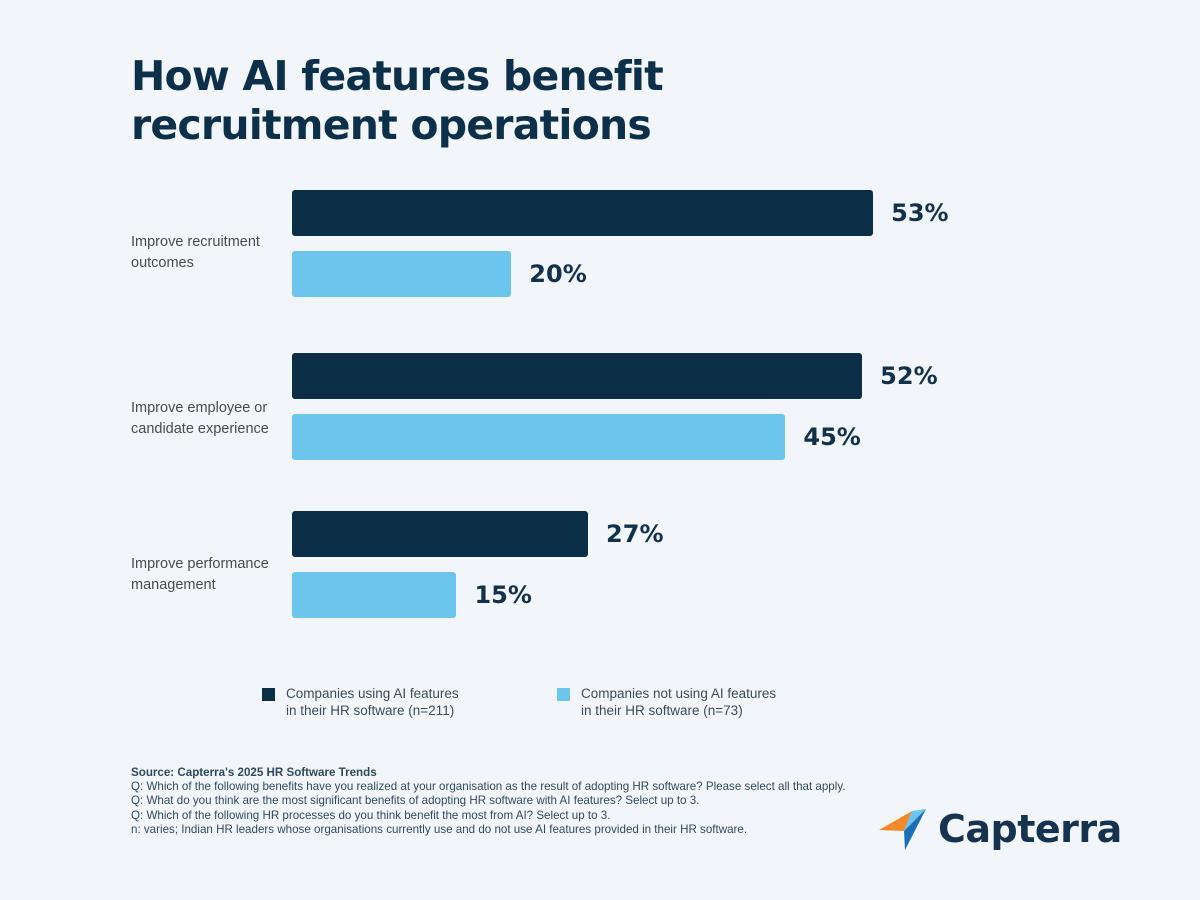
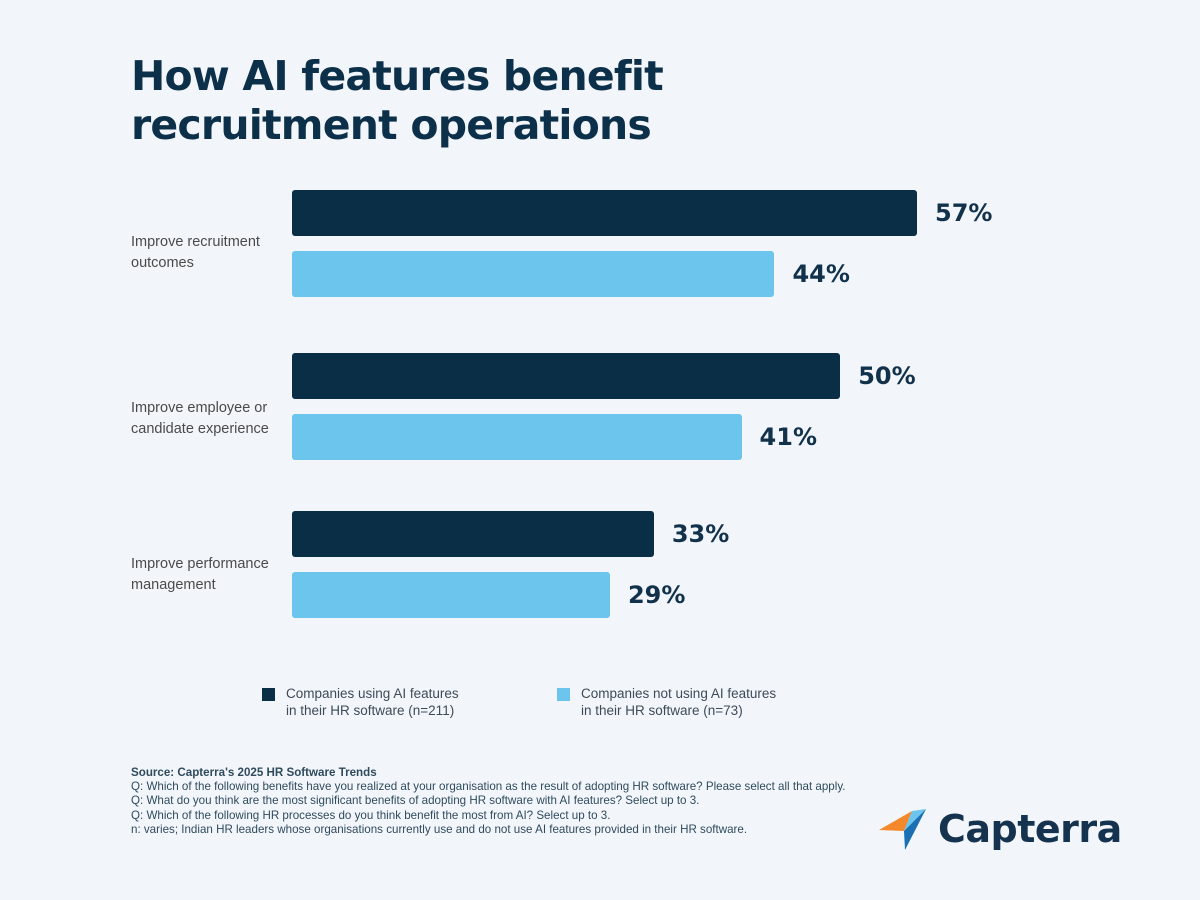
Companies using AI features in their HR software (n=211)/Improve recruitment outcomes: 53% -> 57%
Companies not using AI features in their HR software (n=73)/Improve recruitment outcomes: 20% -> 44%
Companies using AI features in their HR software (n=211)/Improve employee or candidate experience: 52% -> 50%
Companies not using AI features in their HR software (n=73)/Improve employee or candidate experience: 45% -> 41%
Companies using AI features in their HR software (n=211)/Improve performance management: 27% -> 33%
Companies not using AI features in their HR software (n=73)/Improve performance management: 15% -> 29%
